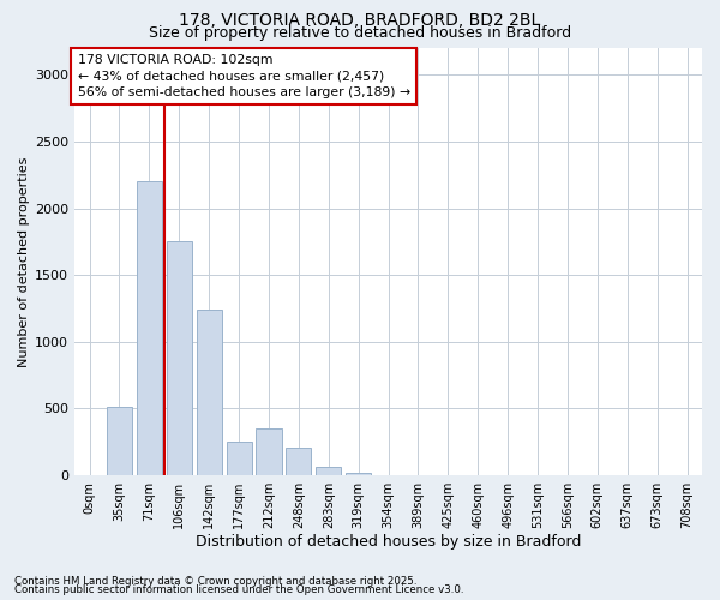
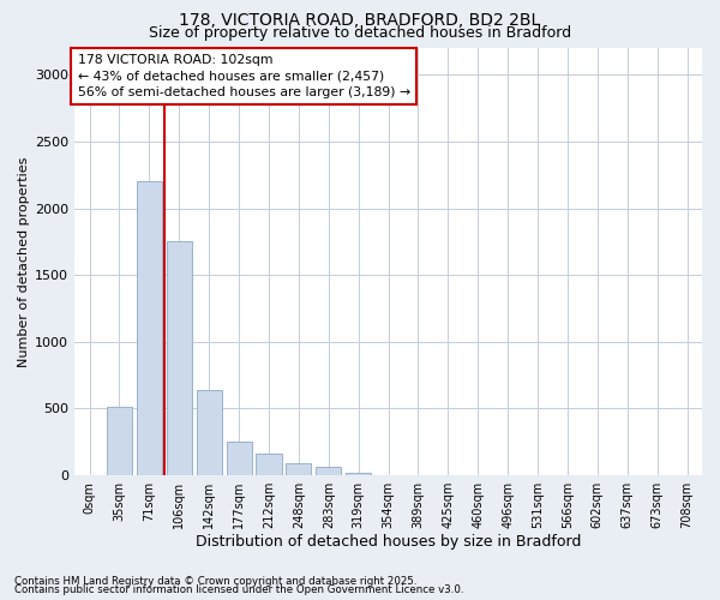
142sqm: 1240 -> 640
212sqm: 350 -> 160
248sqm: 210 -> 100
